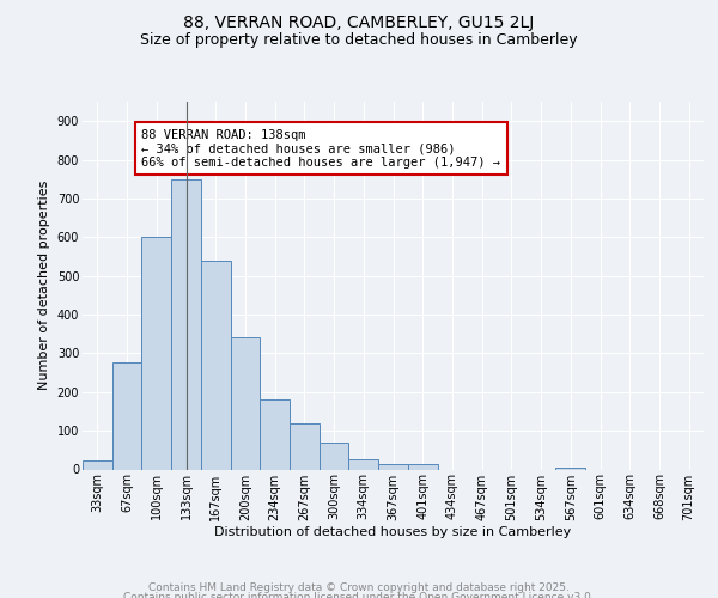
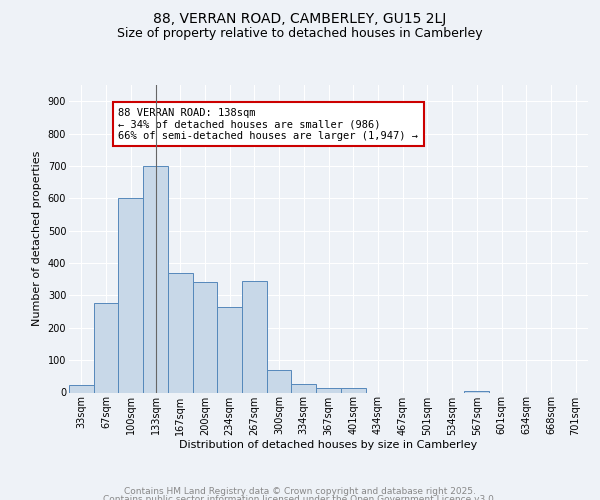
133sqm: 748 -> 700
167sqm: 540 -> 370
234sqm: 180 -> 265
267sqm: 118 -> 345
